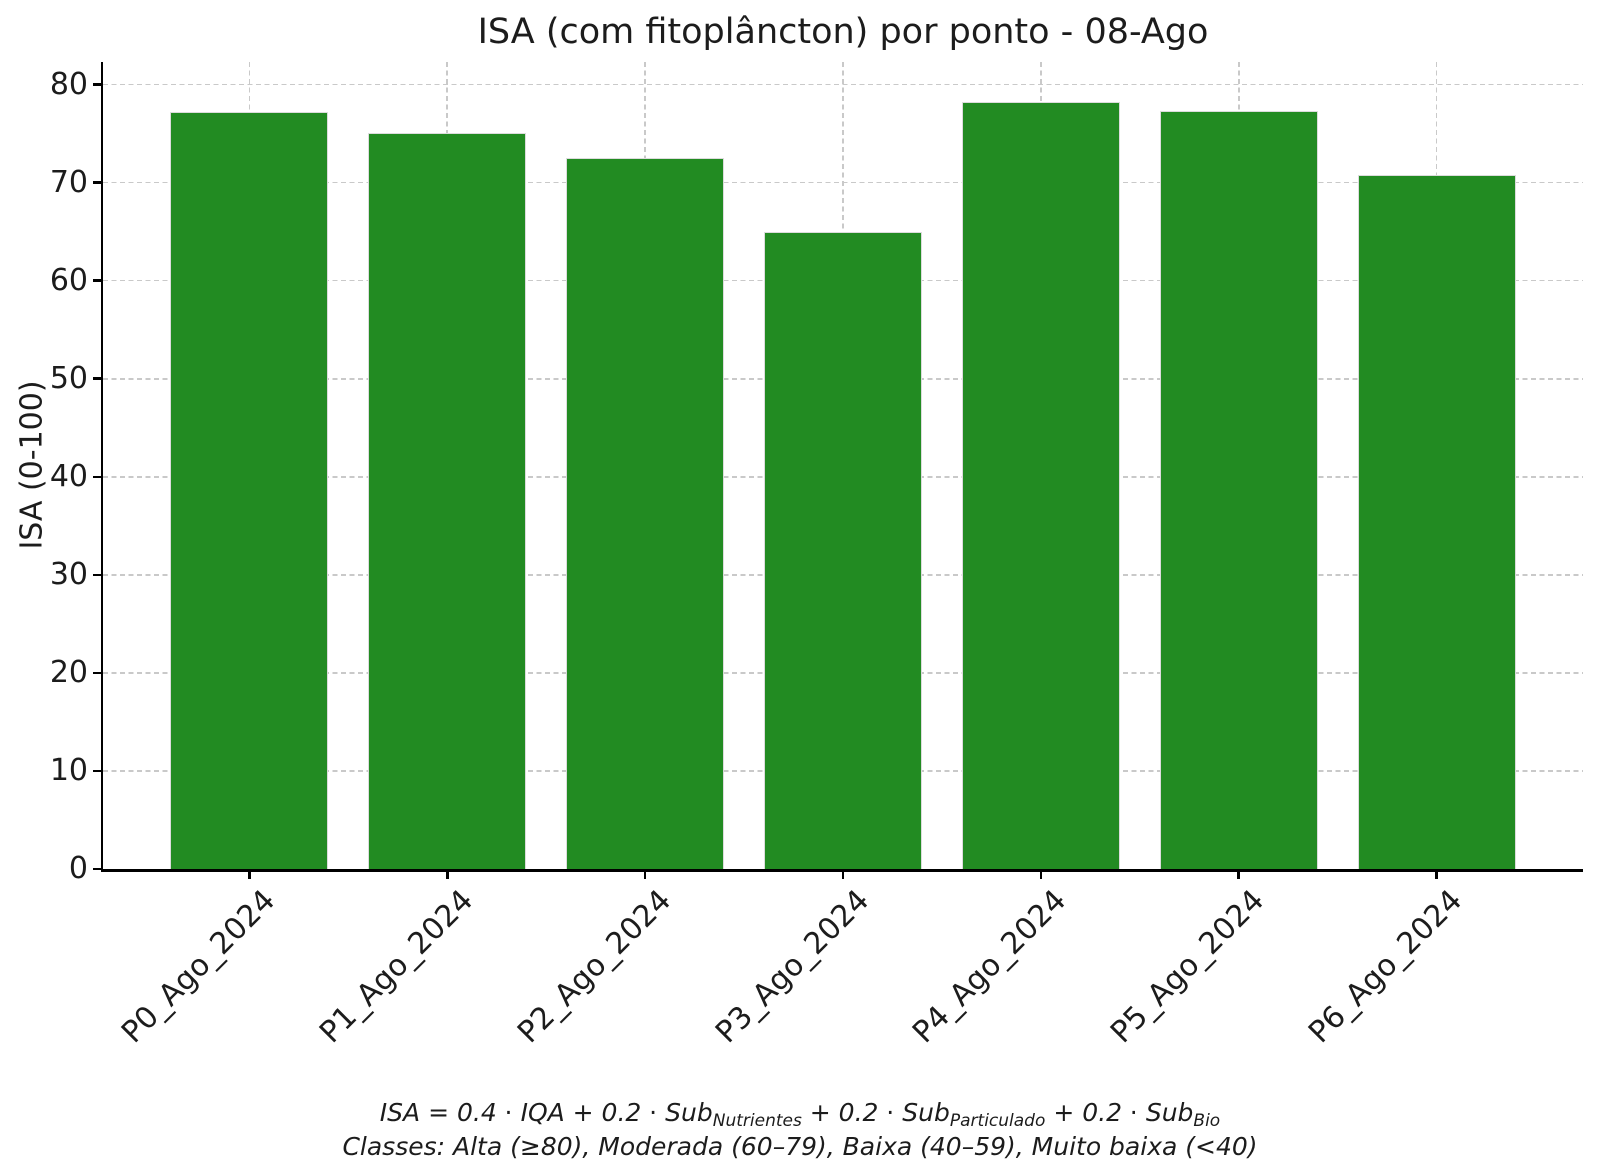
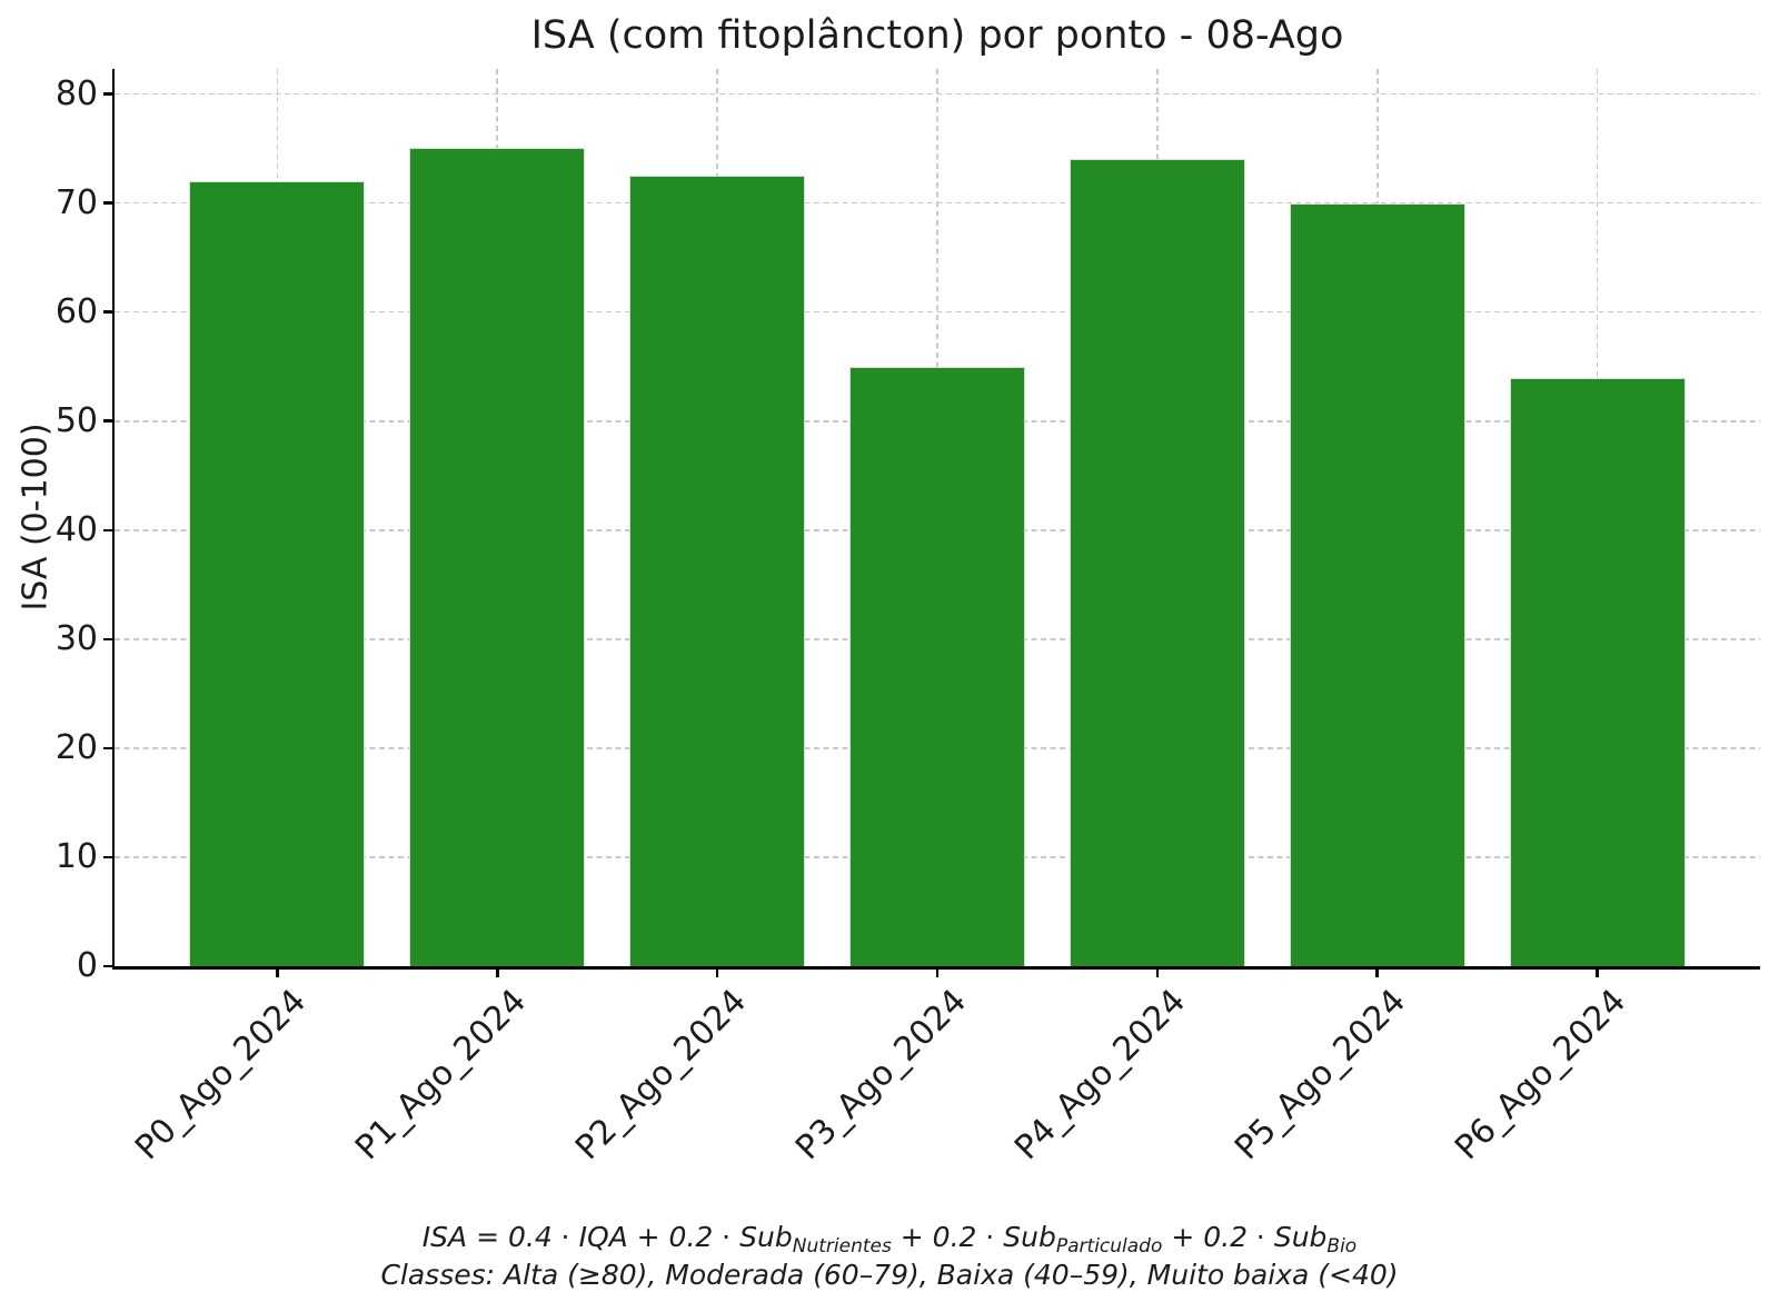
P0_Ago_2024: 77 -> 72
P3_Ago_2024: 65 -> 55
P4_Ago_2024: 78 -> 74
P5_Ago_2024: 77 -> 70
P6_Ago_2024: 71 -> 54
